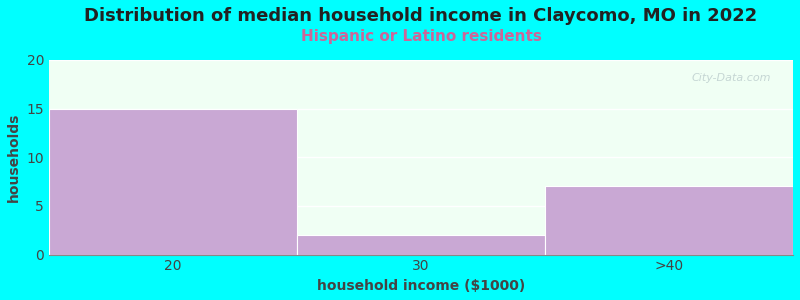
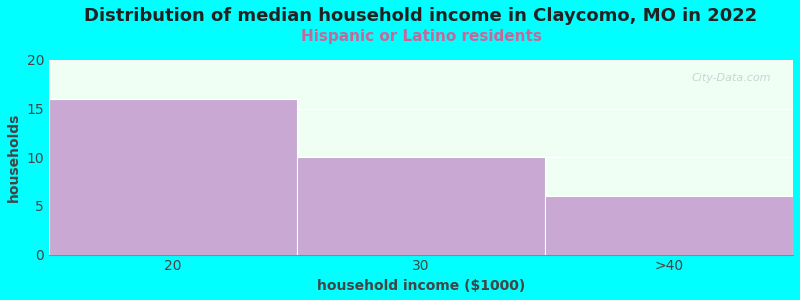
20: 15 -> 16
30: 2 -> 10
>40: 7 -> 6
